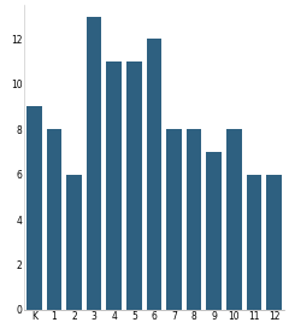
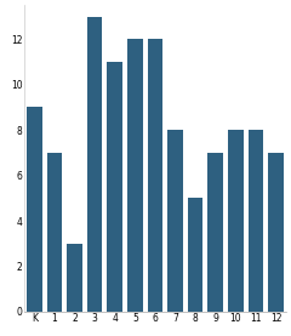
1: 8 -> 7
2: 6 -> 3
5: 11 -> 12
8: 8 -> 5
11: 6 -> 8
12: 6 -> 7
